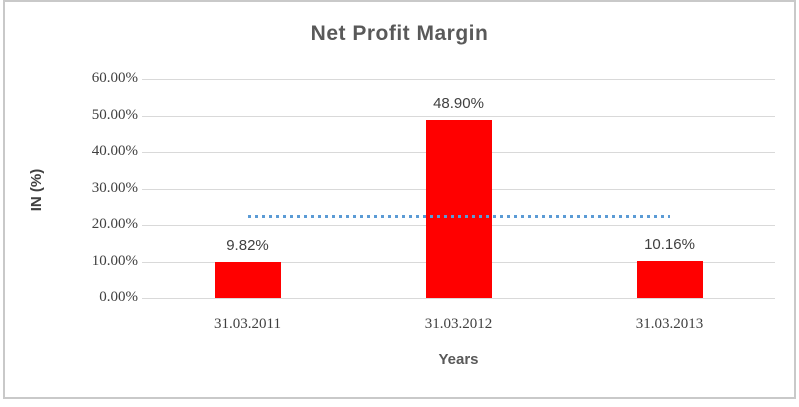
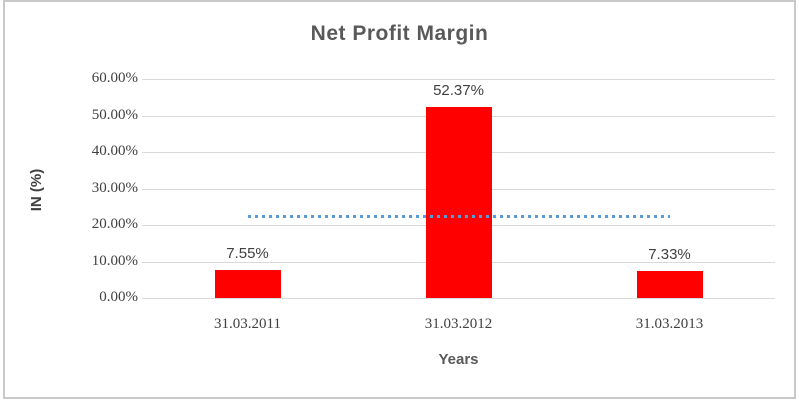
31.03.2011: 9.82% -> 7.55%
31.03.2012: 48.90% -> 52.37%
31.03.2013: 10.16% -> 7.33%
